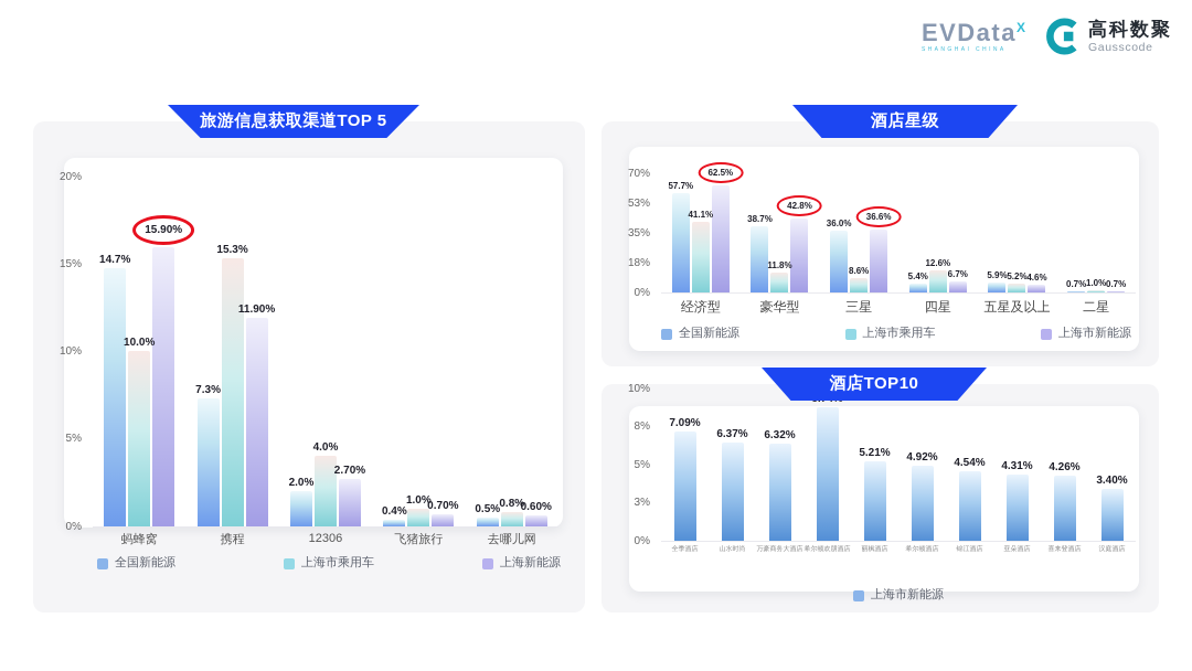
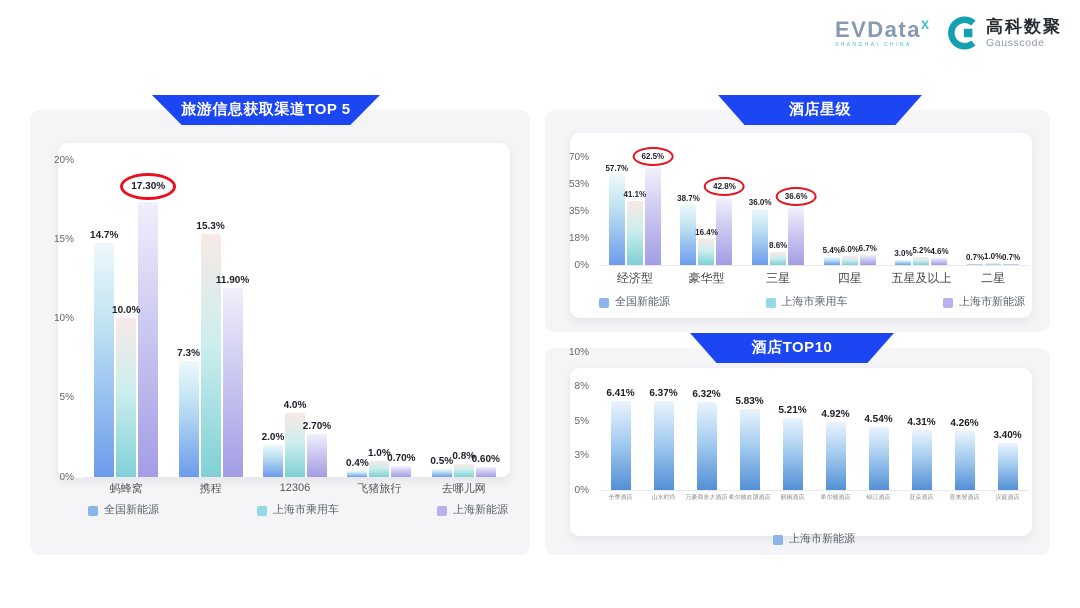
旅游信息获取渠道TOP 5/上海新能源/蚂蜂窝: 15.90% -> 17.30%
酒店星级/上海市乘用车/豪华型: 11.8% -> 16.4%
酒店星级/上海市乘用车/四星: 12.6% -> 6.0%
酒店星级/全国新能源/五星及以上: 5.9% -> 3.0%
酒店TOP10/全季酒店: 7.09% -> 6.41%
酒店TOP10/希尔顿欢朋酒店: 8.74% -> 5.83%
